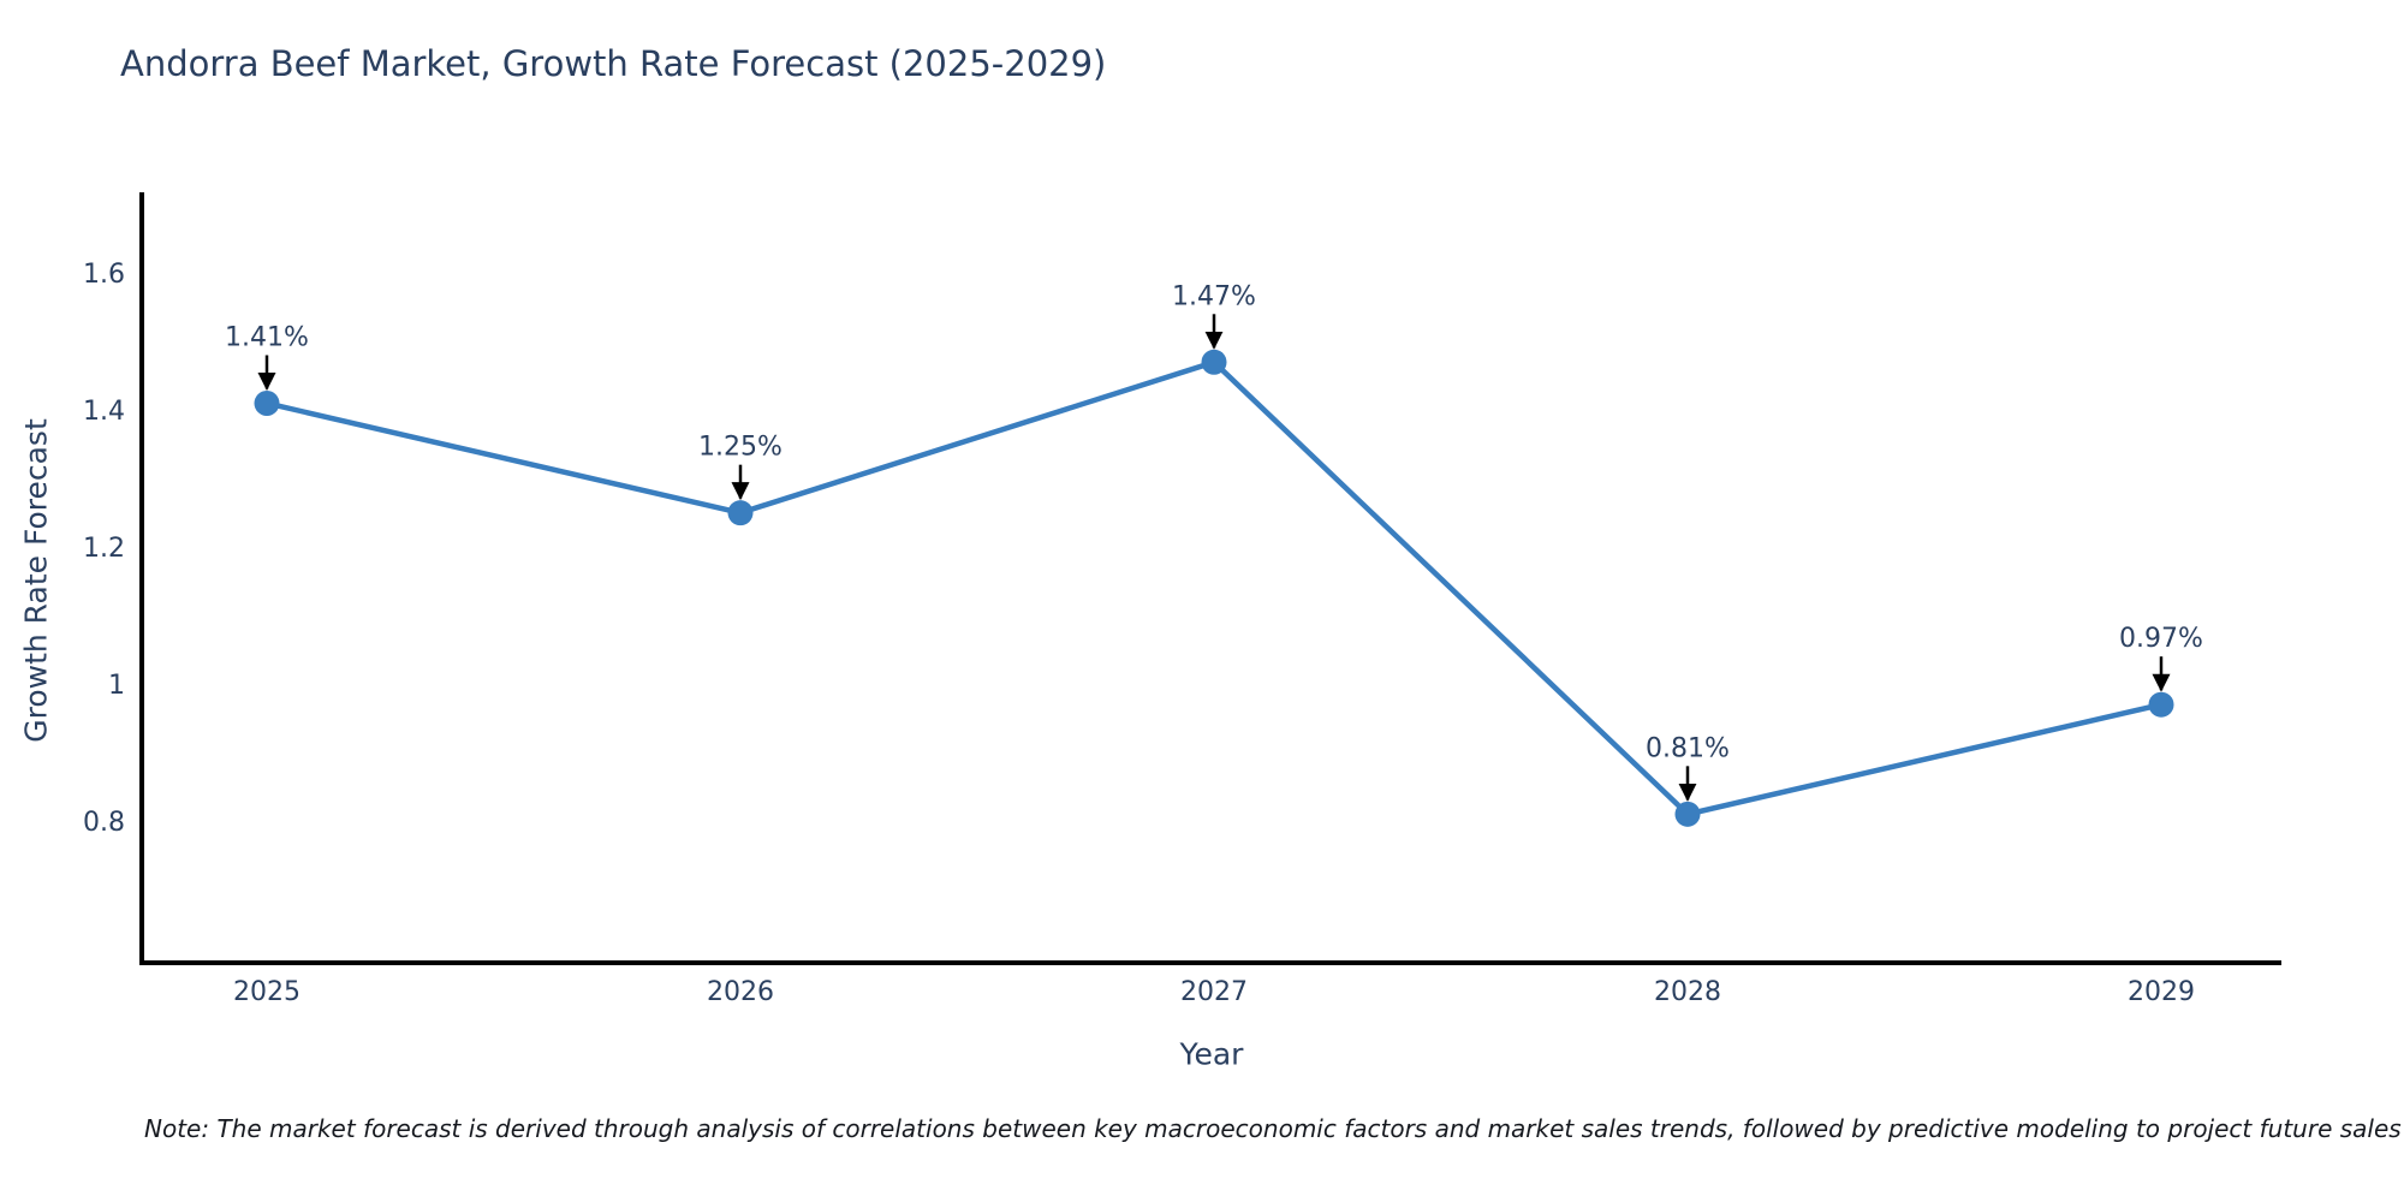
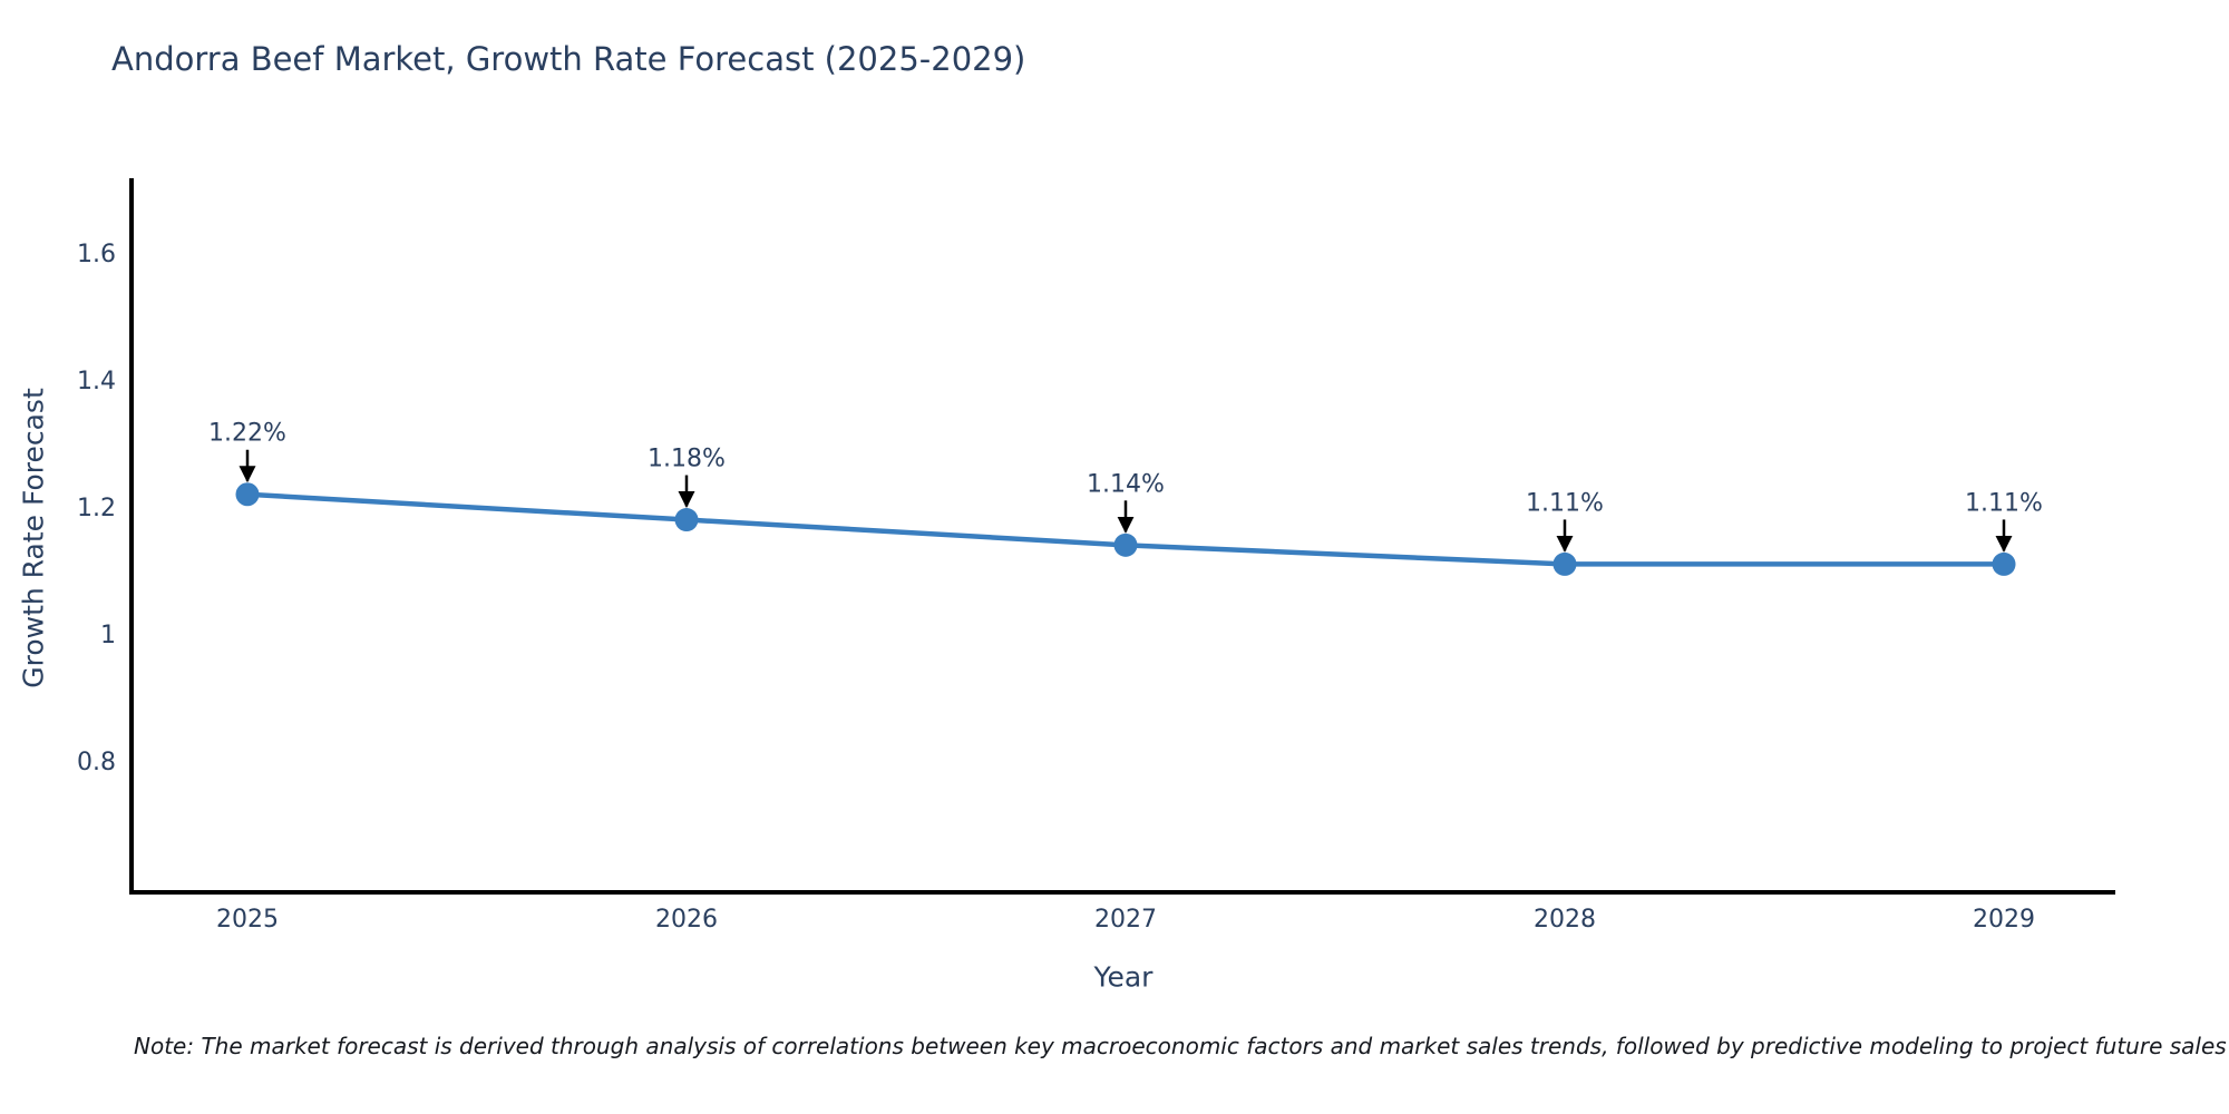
2025: 1.41% -> 1.22%
2026: 1.25% -> 1.18%
2027: 1.47% -> 1.14%
2028: 0.81% -> 1.11%
2029: 0.97% -> 1.11%
